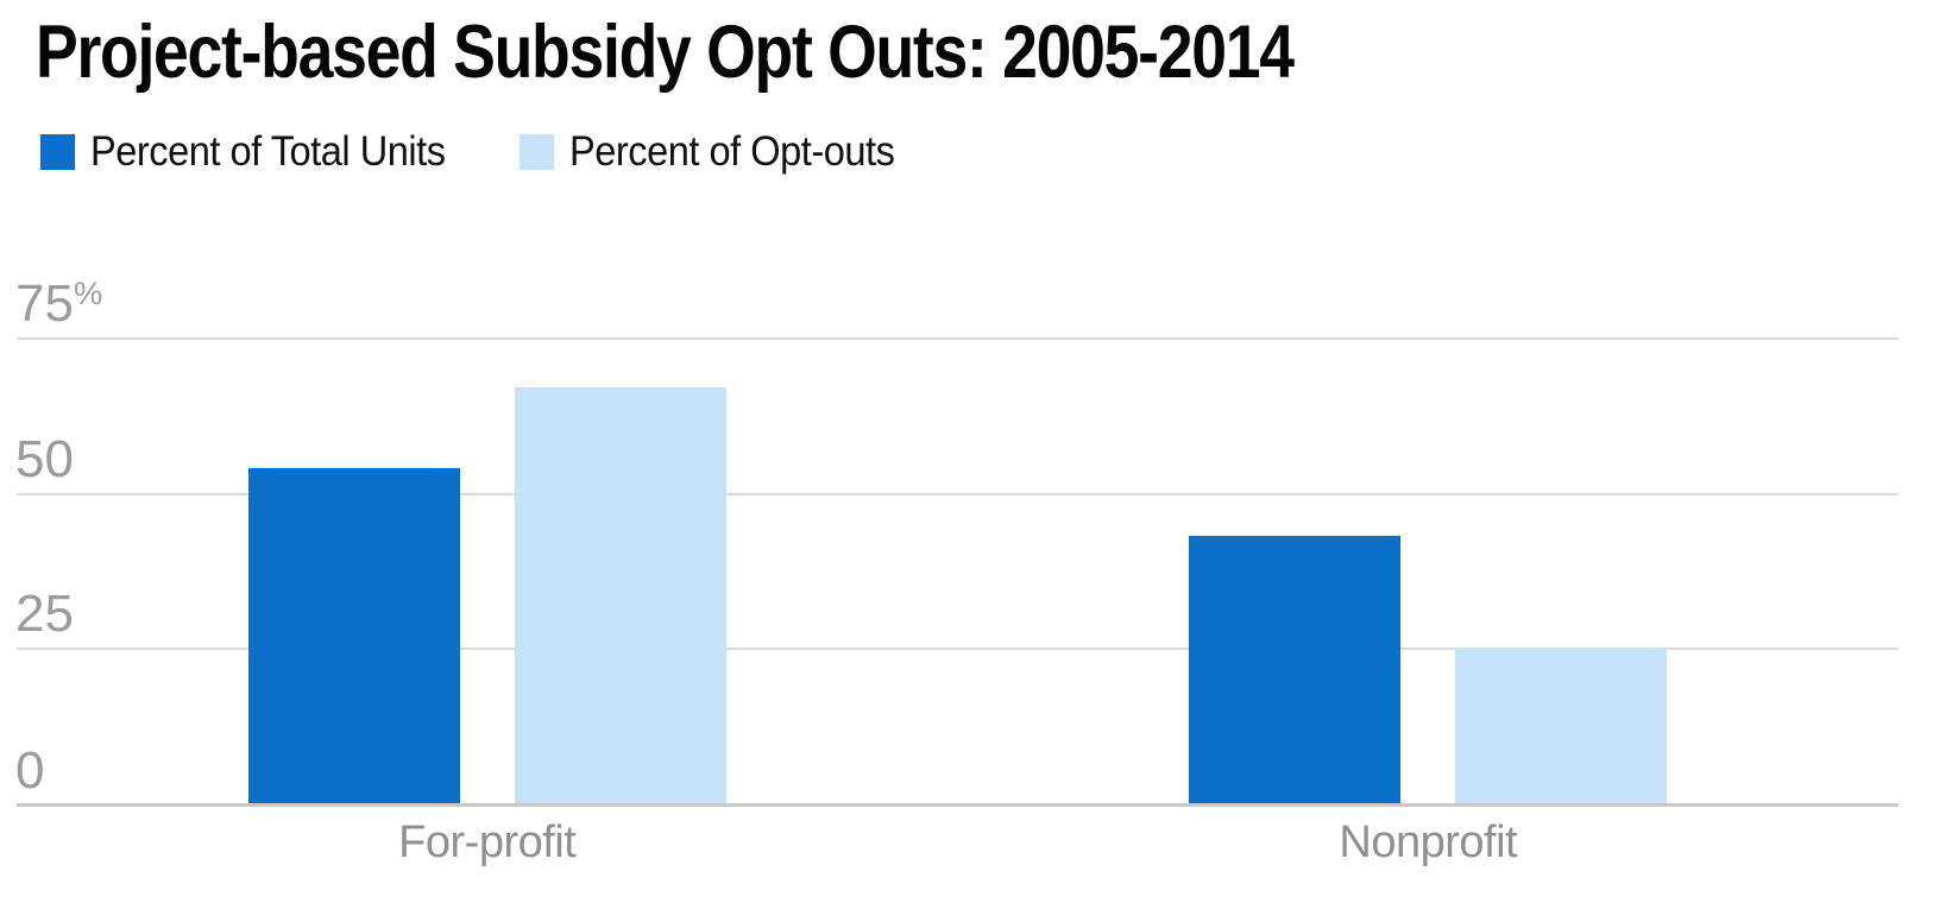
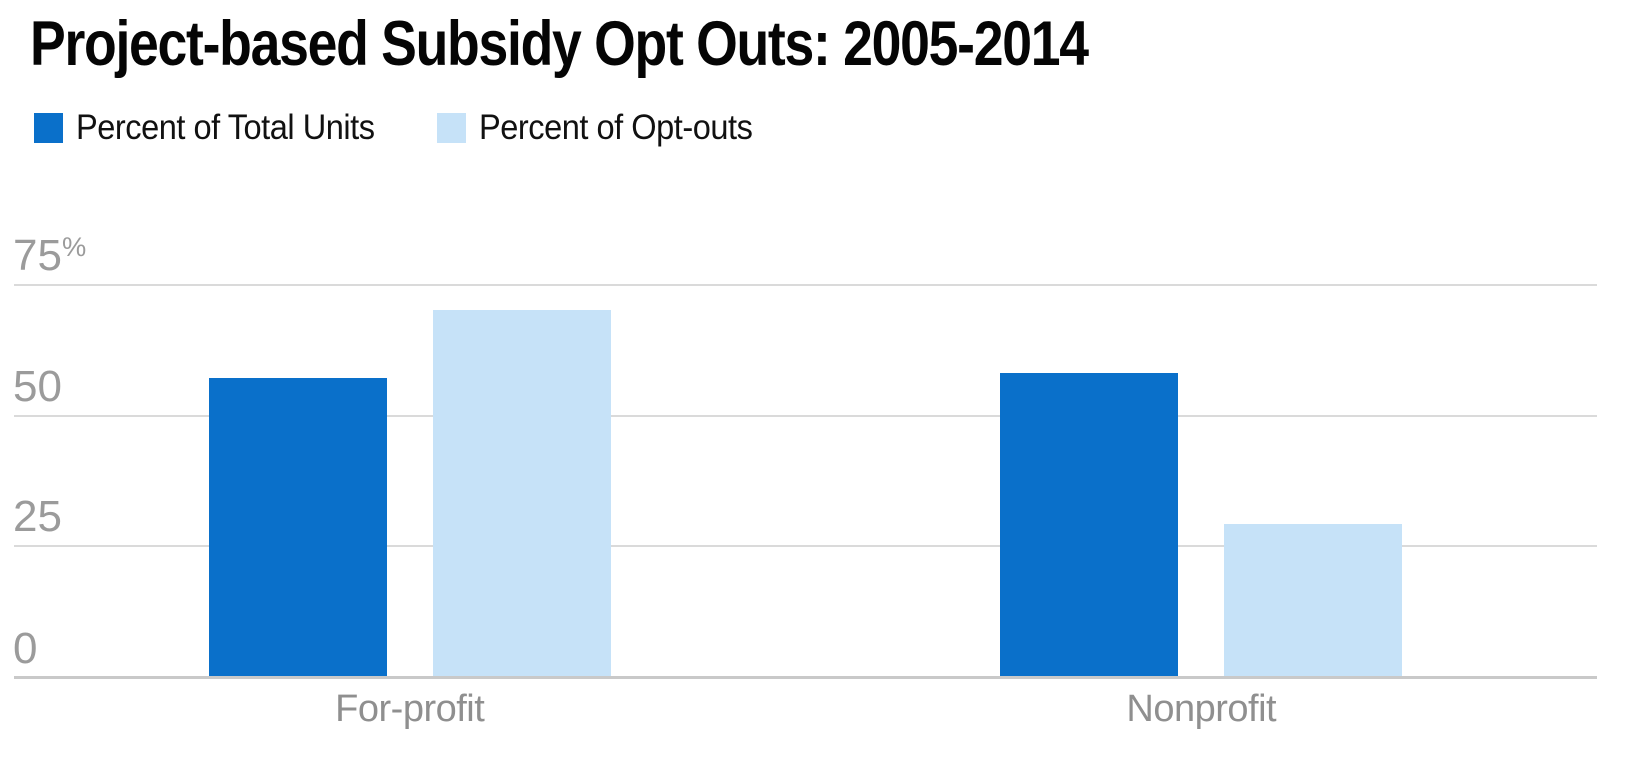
Percent of Total Units/For-profit: 54 -> 57
Percent of Opt-outs/For-profit: 67 -> 70
Percent of Total Units/Nonprofit: 43 -> 58
Percent of Opt-outs/Nonprofit: 25 -> 29
